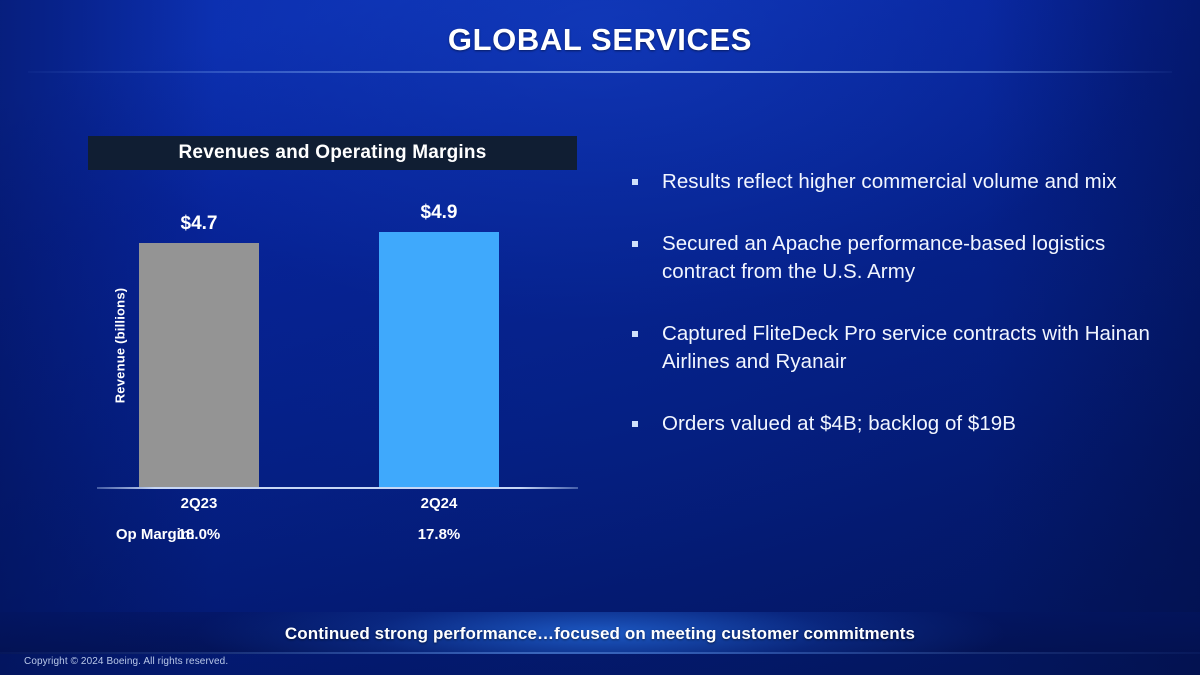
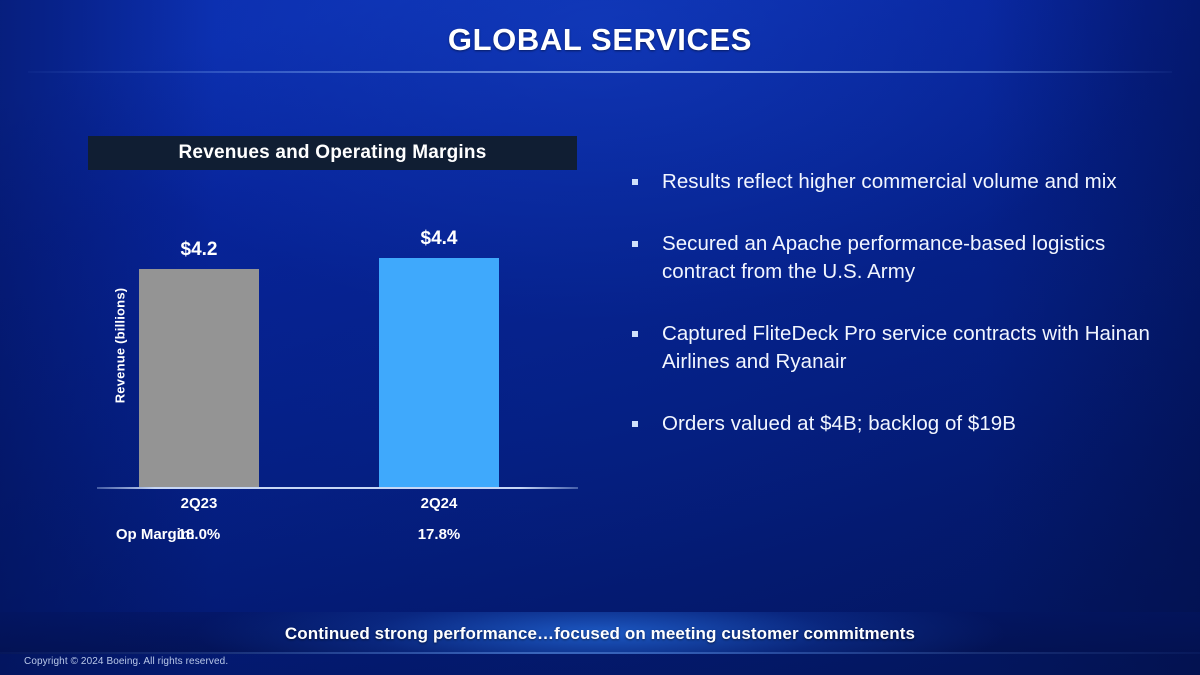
2Q23: $4.7 -> $4.2
2Q24: $4.9 -> $4.4
